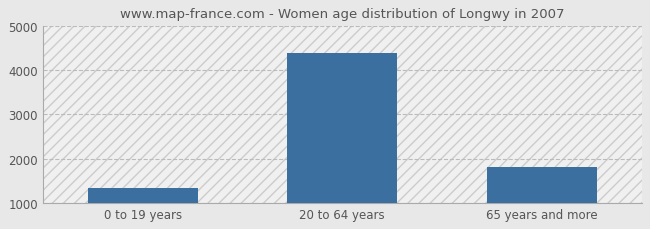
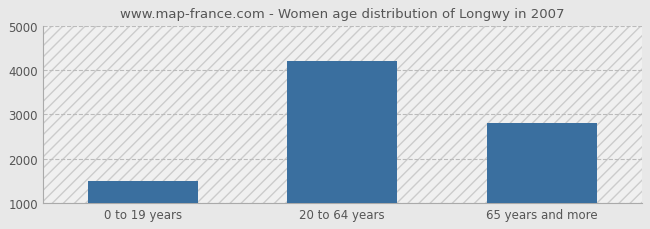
0 to 19 years: 1340 -> 1500
20 to 64 years: 4380 -> 4200
65 years and more: 1810 -> 2800
